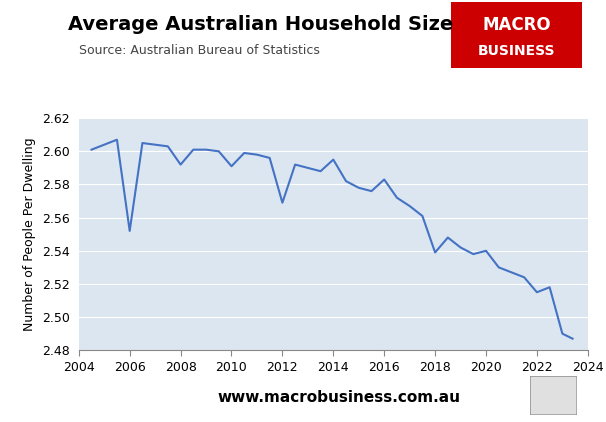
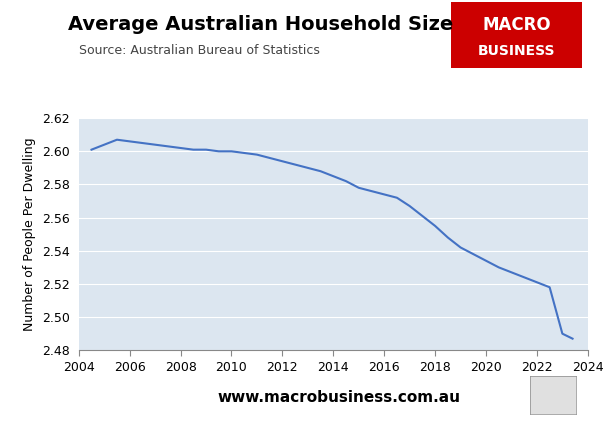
2006: 2.552 -> 2.606
2008: 2.592 -> 2.602
2010: 2.591 -> 2.600
2012: 2.569 -> 2.594
2014: 2.595 -> 2.585
2016: 2.583 -> 2.574
2018: 2.539 -> 2.555
2020: 2.540 -> 2.534
2022: 2.515 -> 2.521
